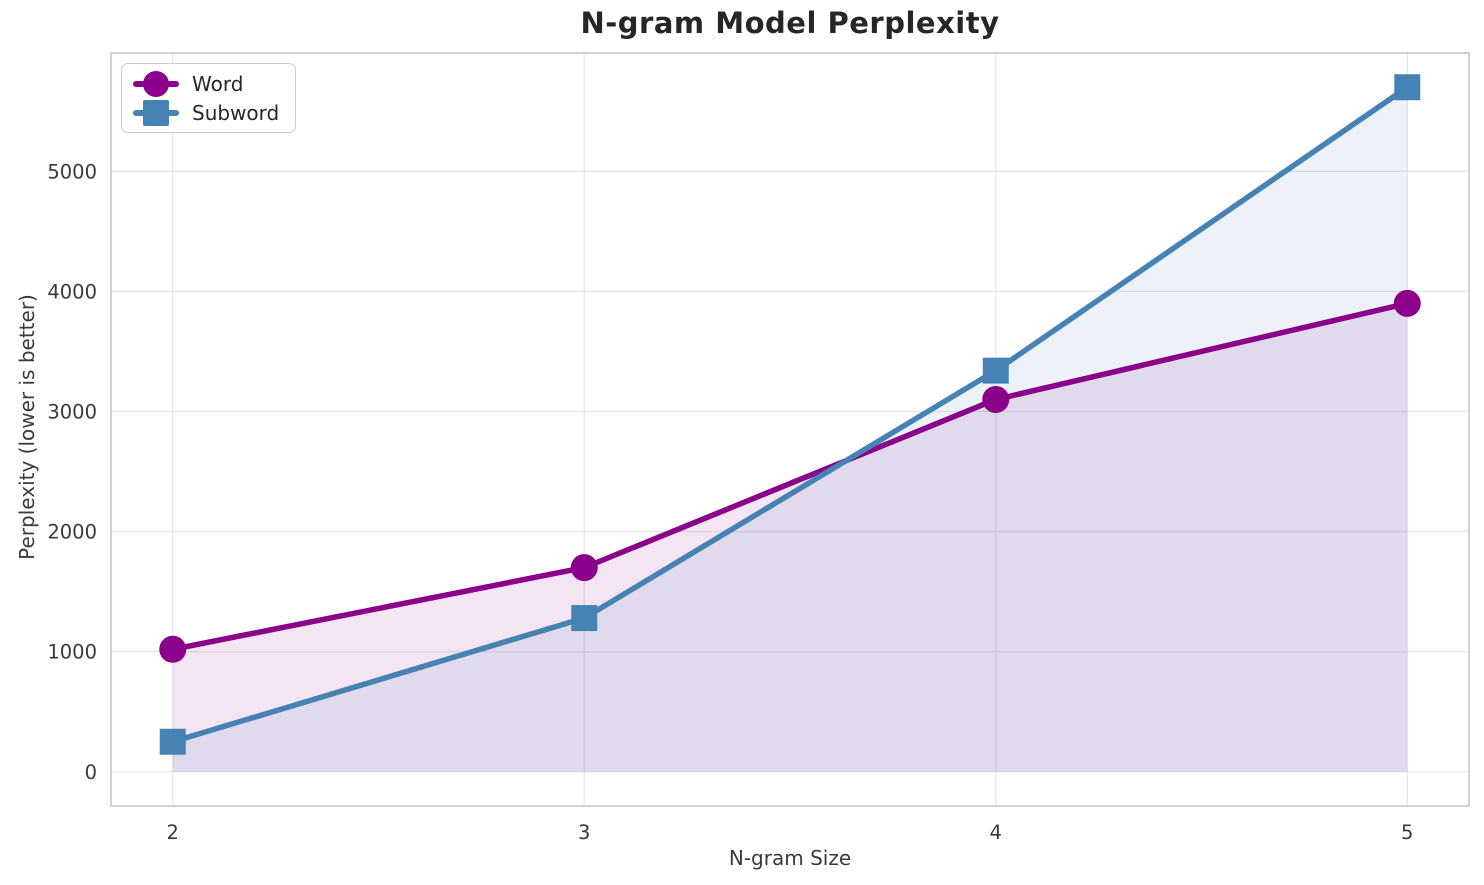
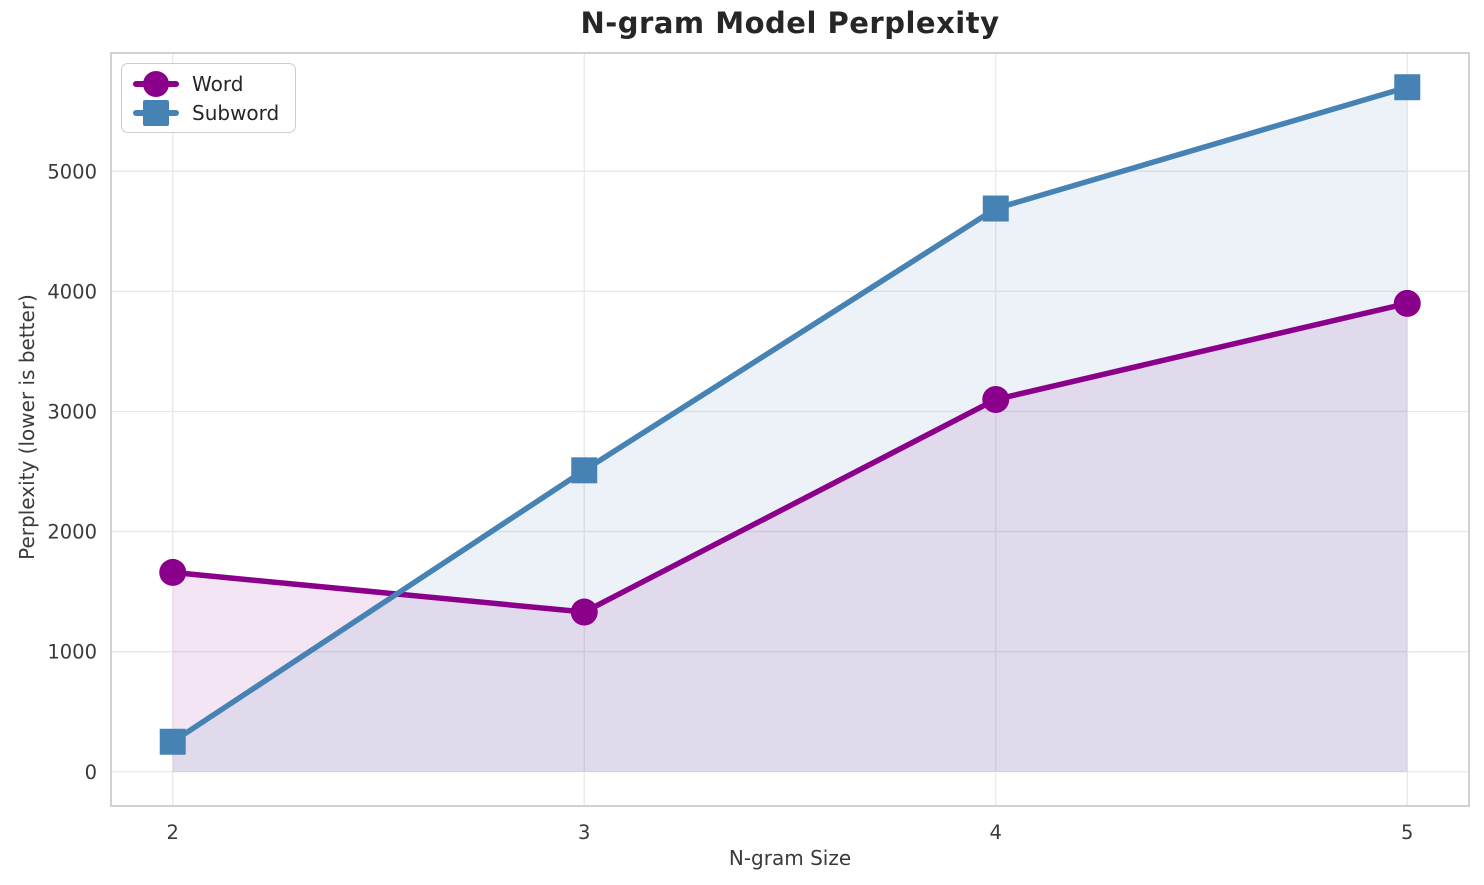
Word/2: 1020 -> 1660
Word/3: 1700 -> 1330
Subword/3: 1280 -> 2510
Subword/4: 3340 -> 4690
